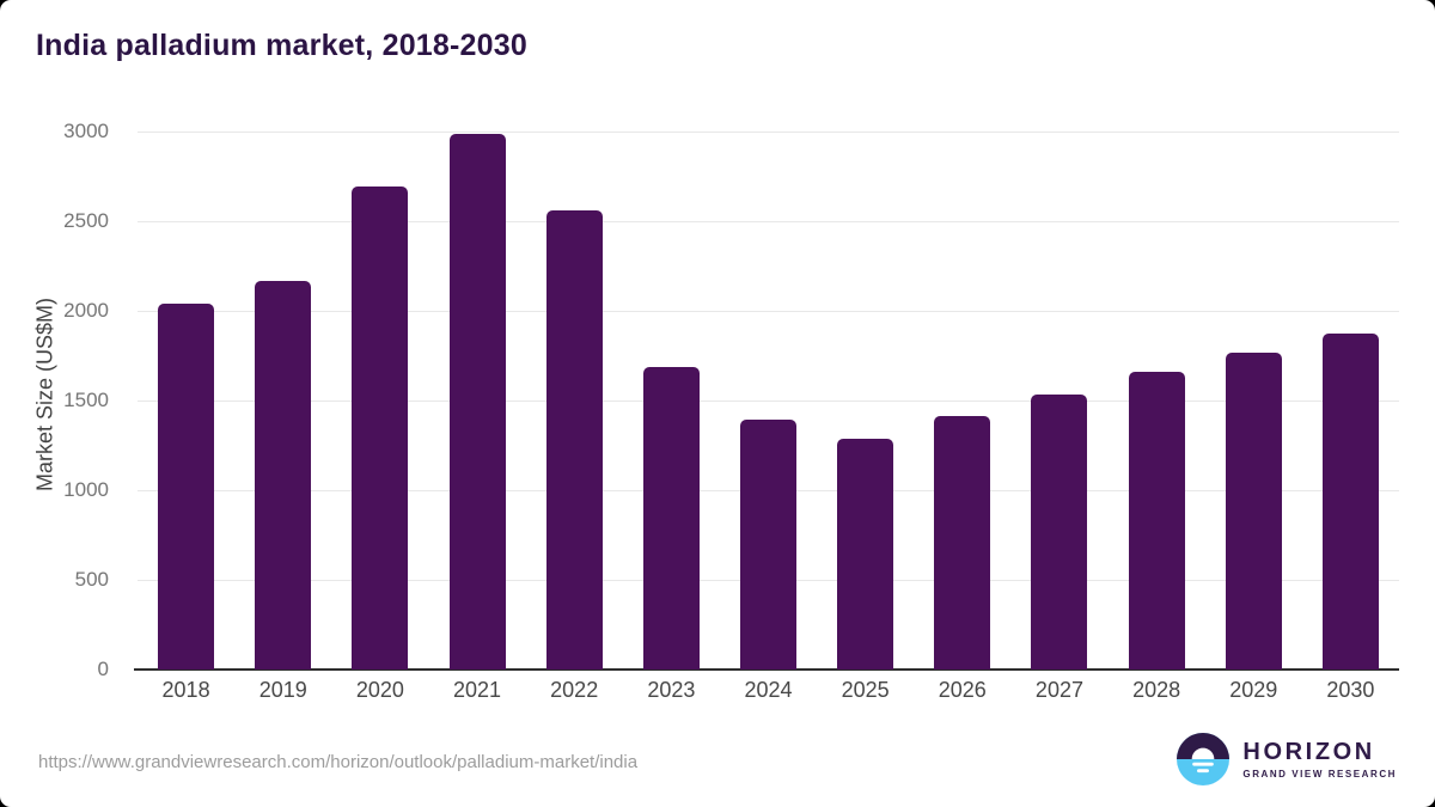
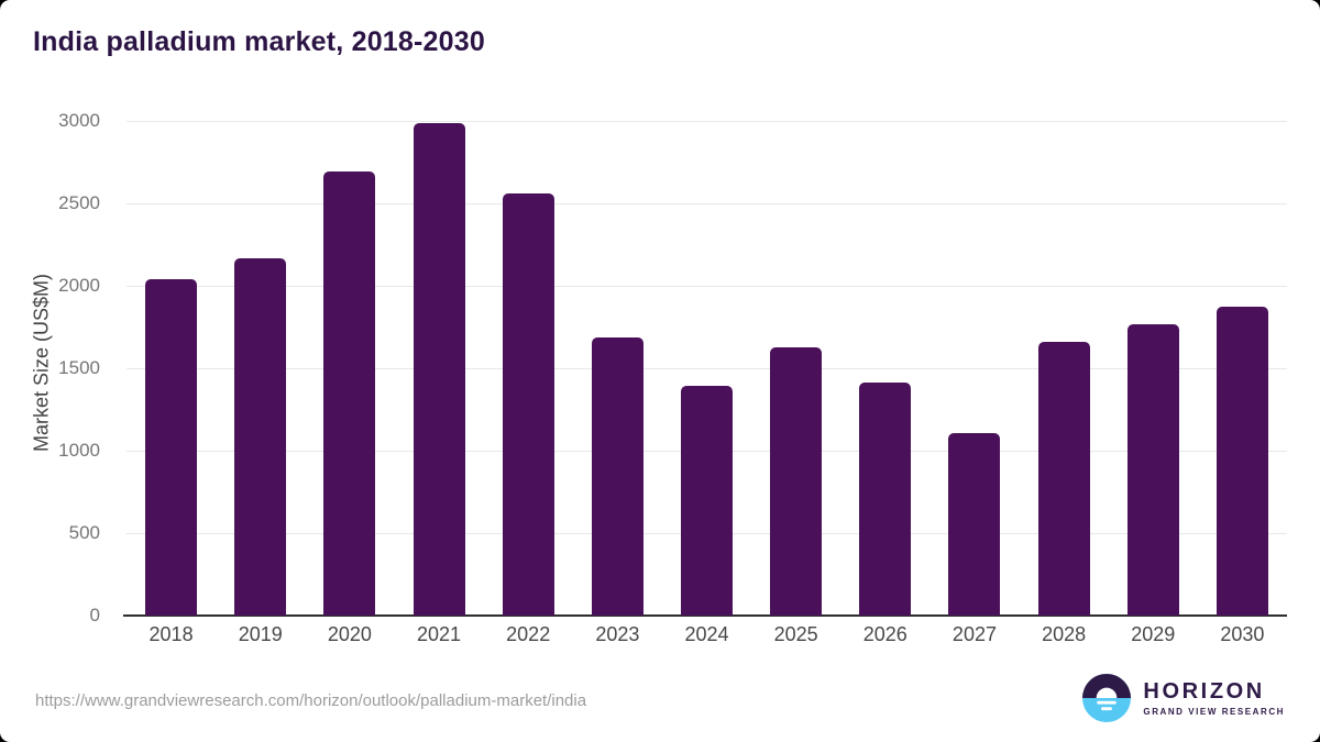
2025: 1290 -> 1630
2027: 1540 -> 1110
